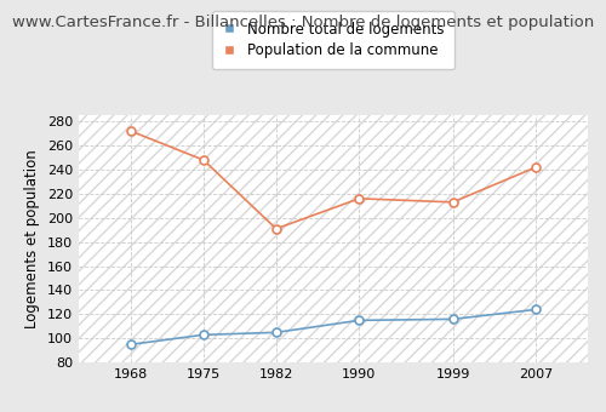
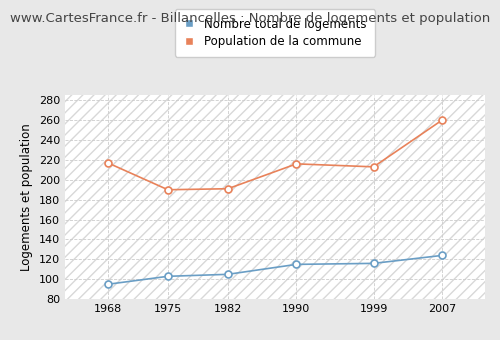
Population de la commune/1968: 272 -> 217
Population de la commune/1975: 248 -> 190
Population de la commune/2007: 242 -> 260
